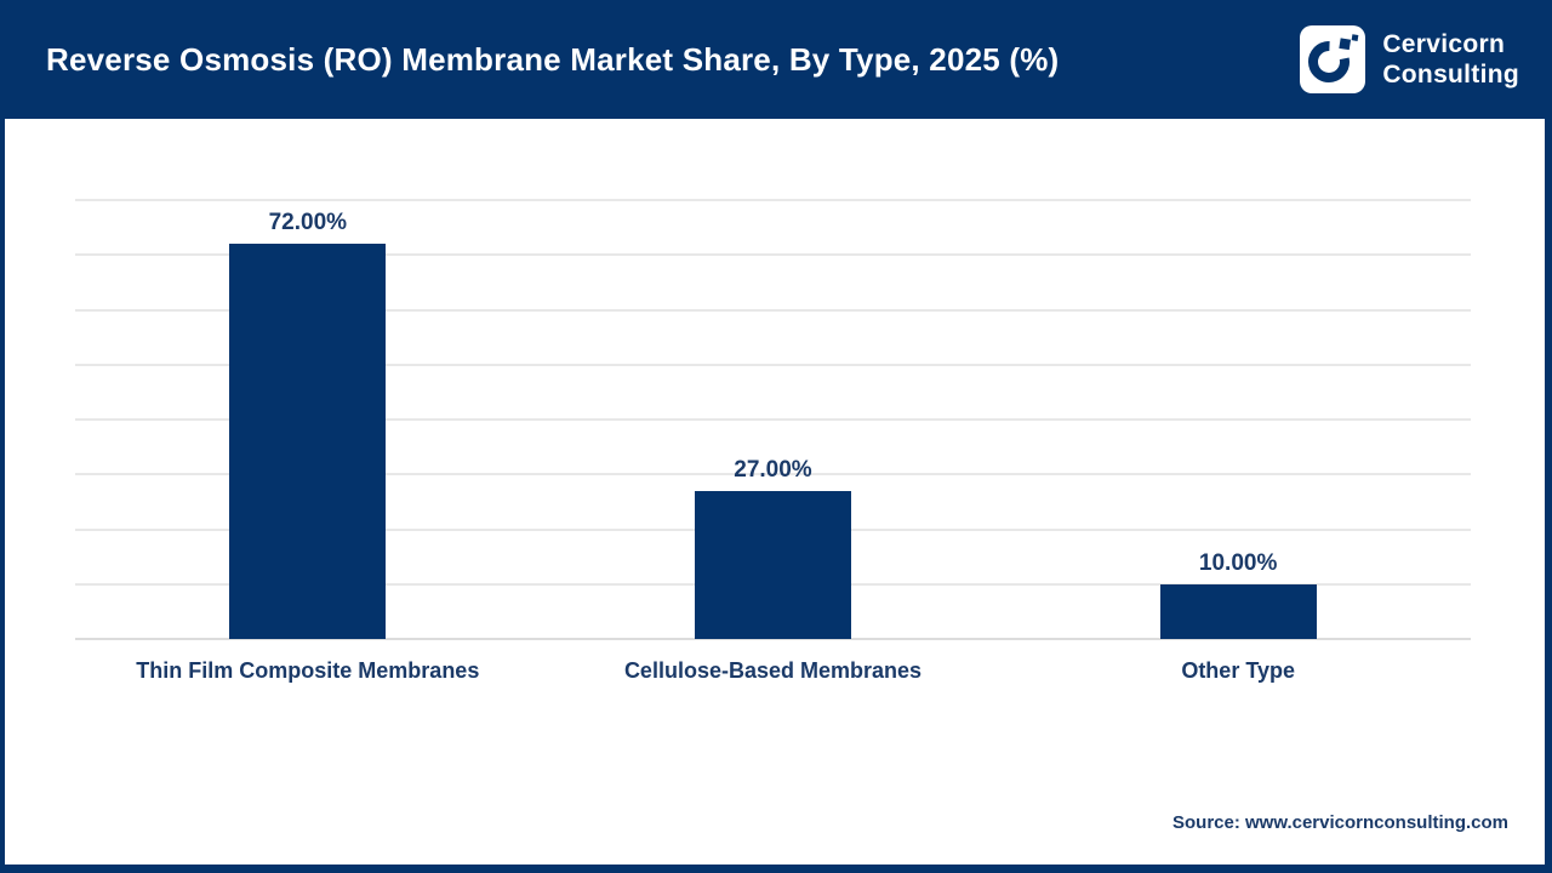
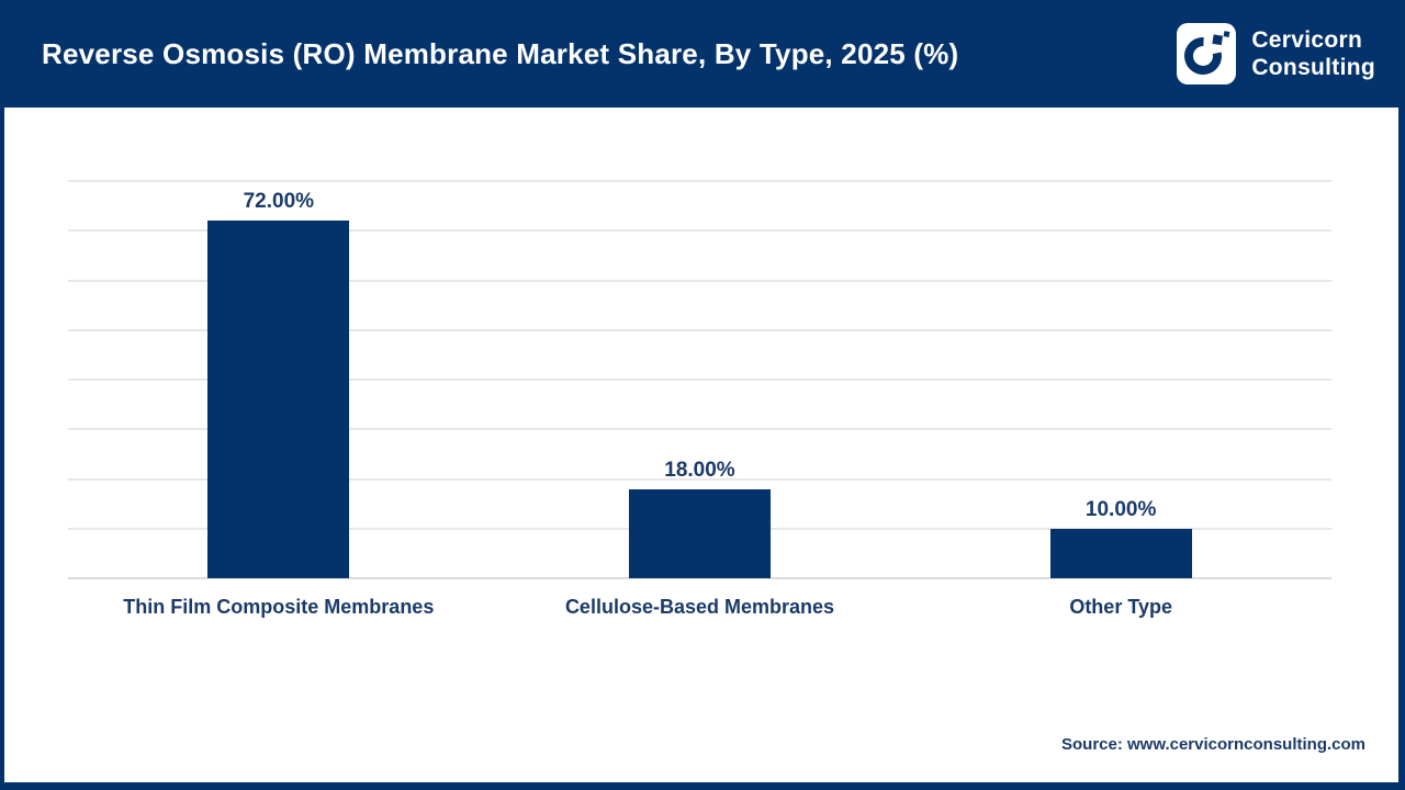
Cellulose-Based Membranes: 27.00% -> 18.00%
